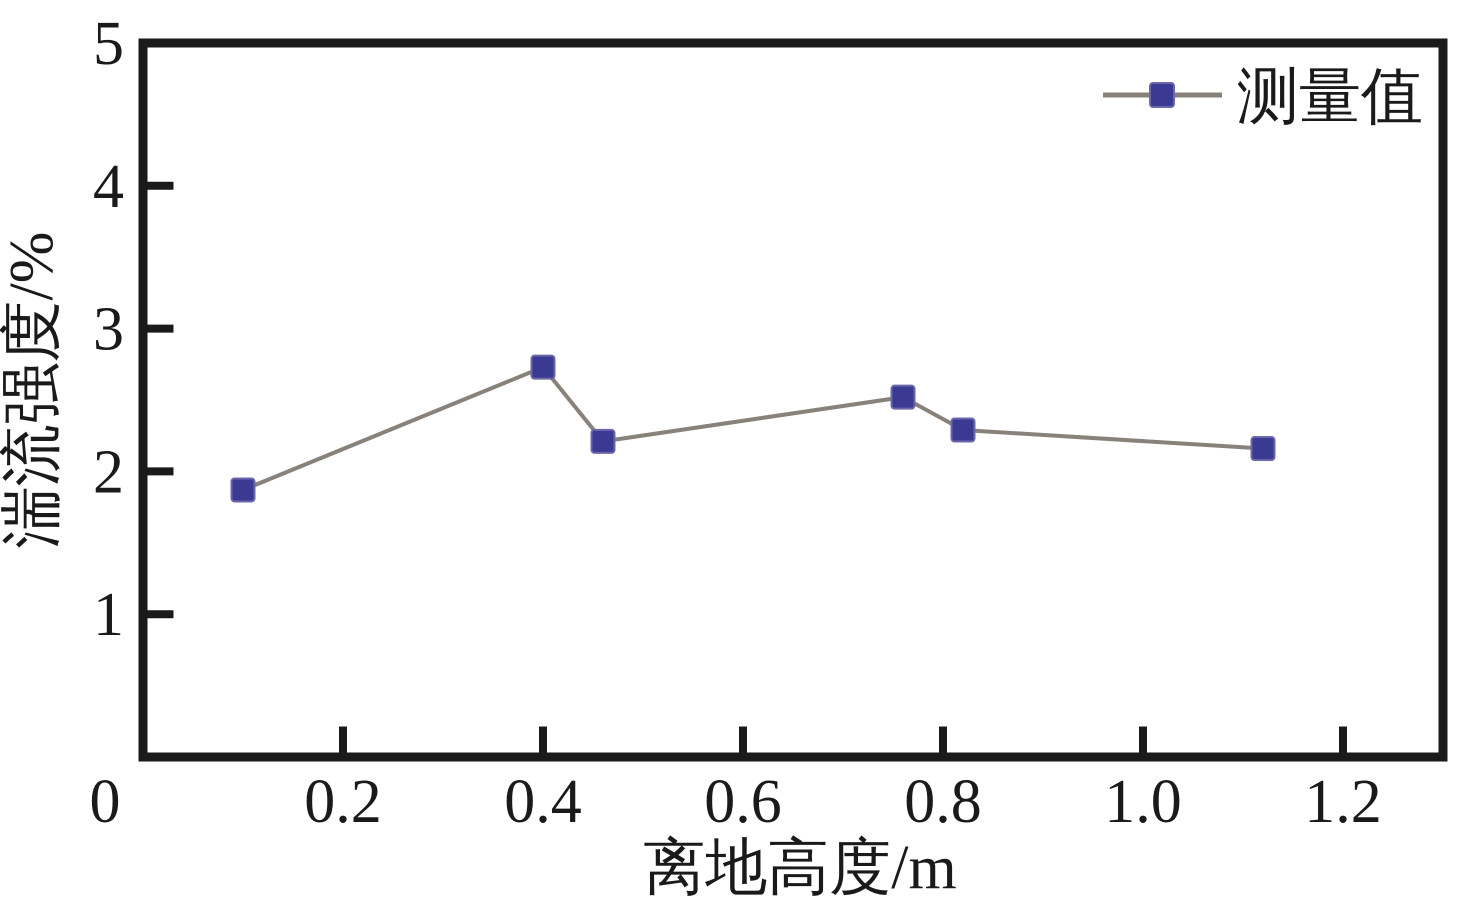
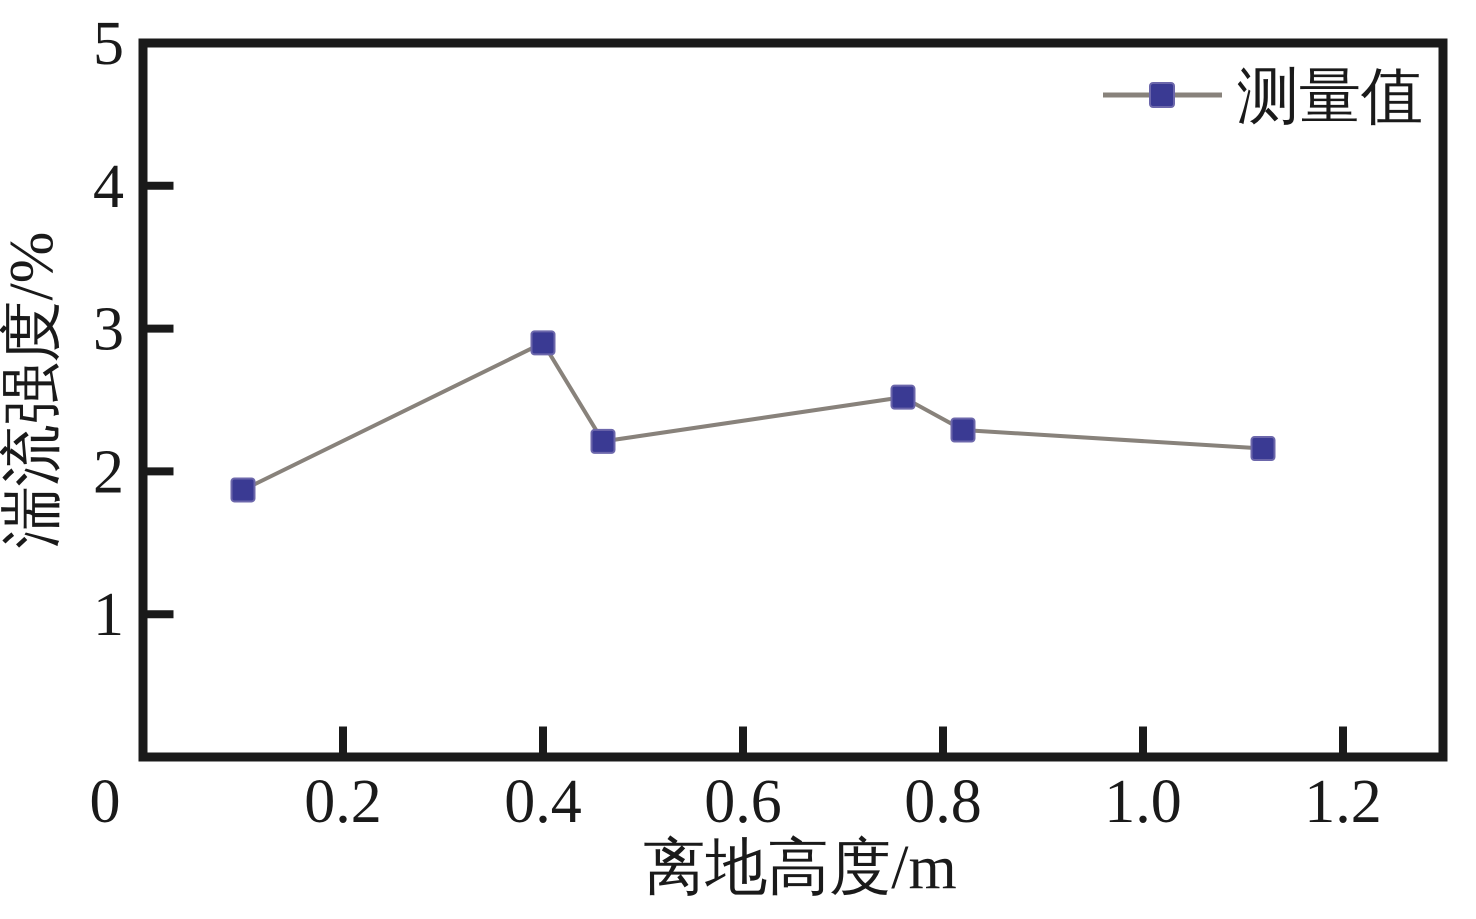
0.4: 2.73 -> 2.90
